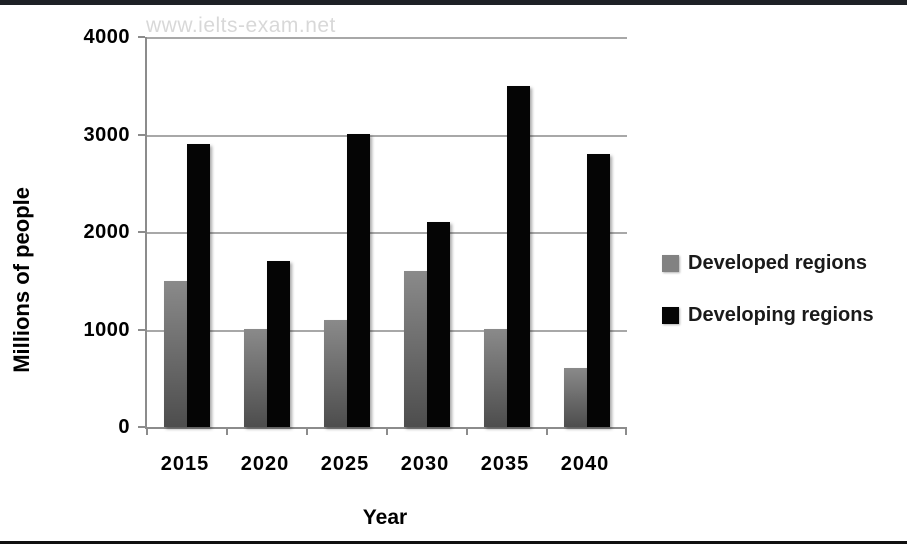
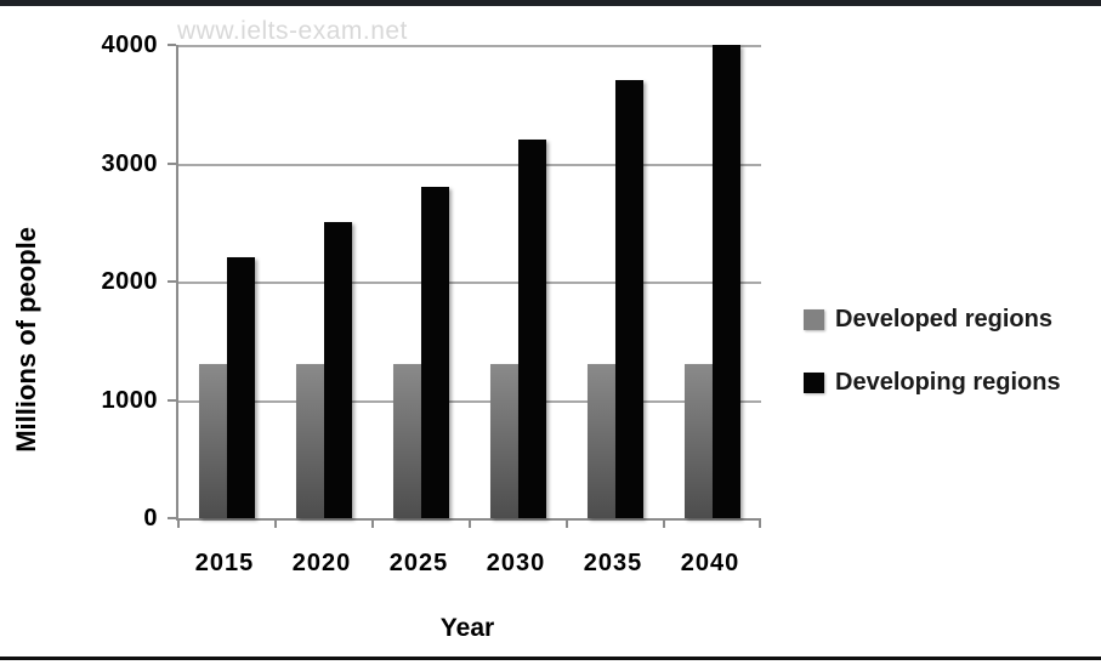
Developed regions/2015: 1500 -> 1300
Developing regions/2015: 2900 -> 2200
Developed regions/2020: 1000 -> 1300
Developing regions/2020: 1700 -> 2500
Developed regions/2025: 1100 -> 1300
Developing regions/2025: 3000 -> 2800
Developed regions/2030: 1600 -> 1300
Developing regions/2030: 2100 -> 3200
Developed regions/2035: 1000 -> 1300
Developing regions/2035: 3500 -> 3700
Developed regions/2040: 600 -> 1300
Developing regions/2040: 2800 -> 4000
